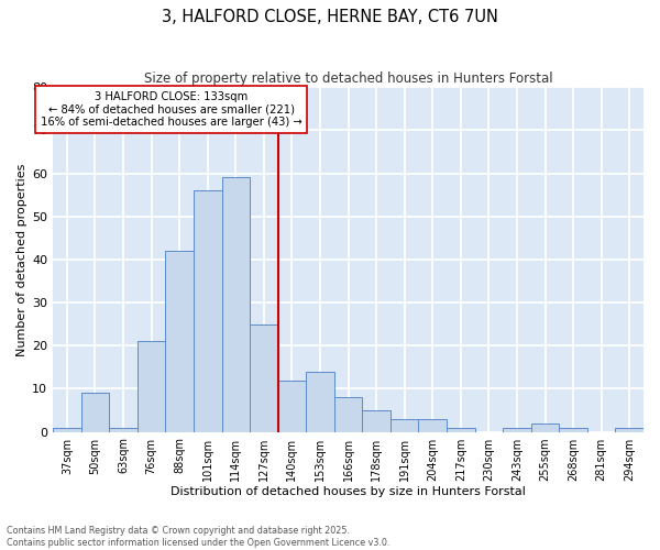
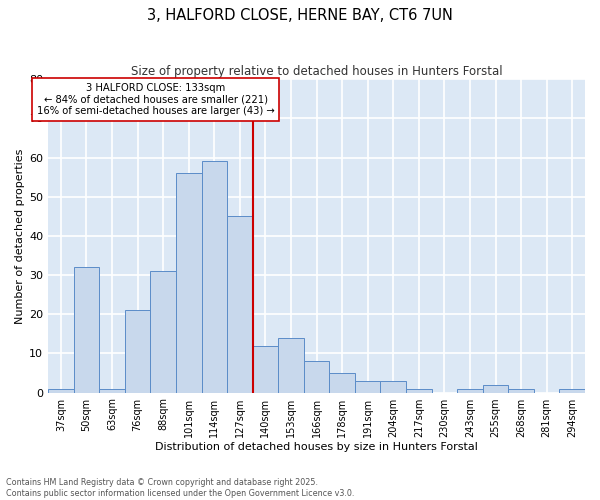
50sqm: 9 -> 32
88sqm: 42 -> 31
127sqm: 25 -> 45
